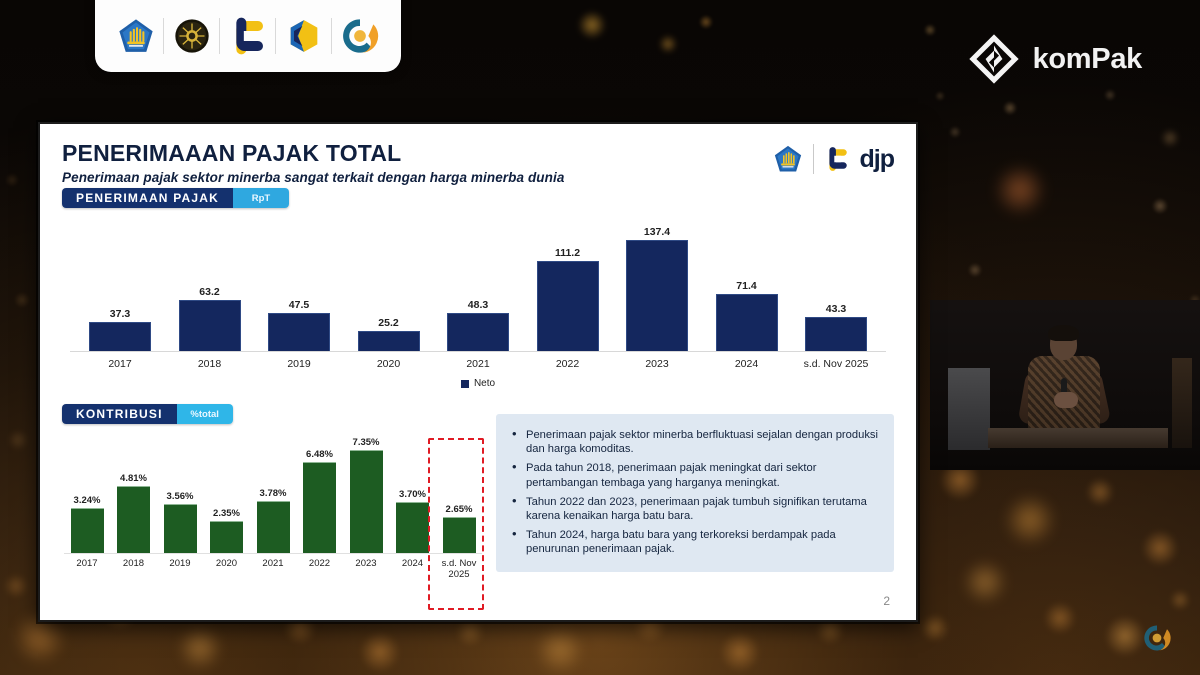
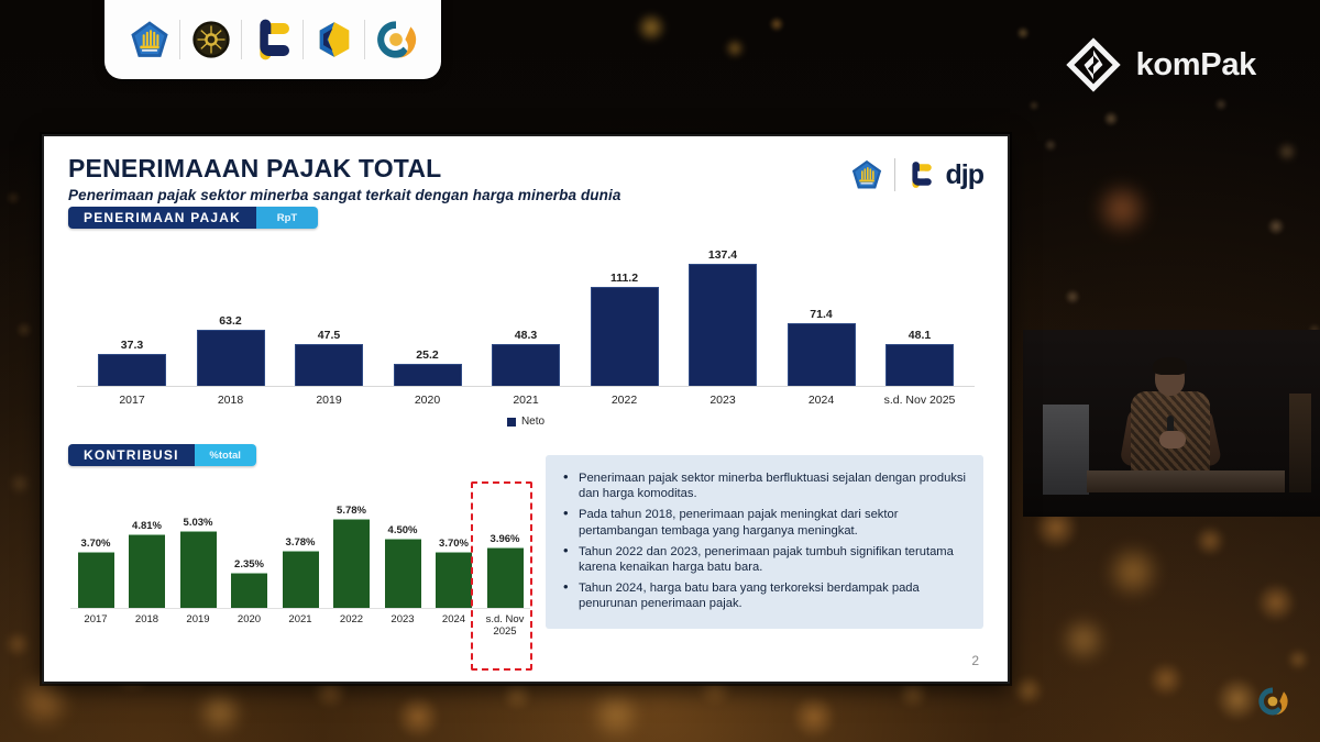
PENERIMAAN PAJAK/s.d. Nov 2025: 43.3 -> 48.1
KONTRIBUSI/2017: 3.24% -> 3.70%
KONTRIBUSI/2019: 3.56% -> 5.03%
KONTRIBUSI/2022: 6.48% -> 5.78%
KONTRIBUSI/2023: 7.35% -> 4.50%
KONTRIBUSI/s.d. Nov 2025: 2.65% -> 3.96%
